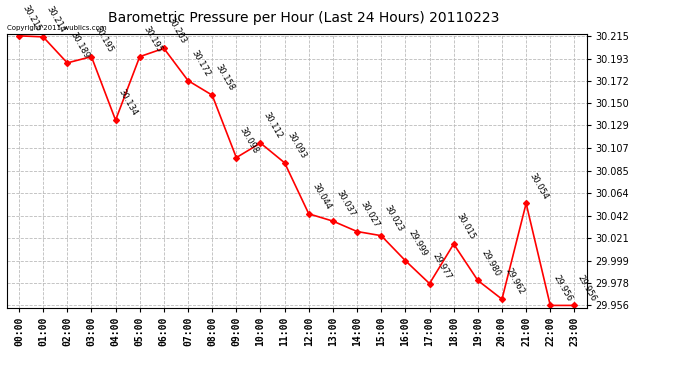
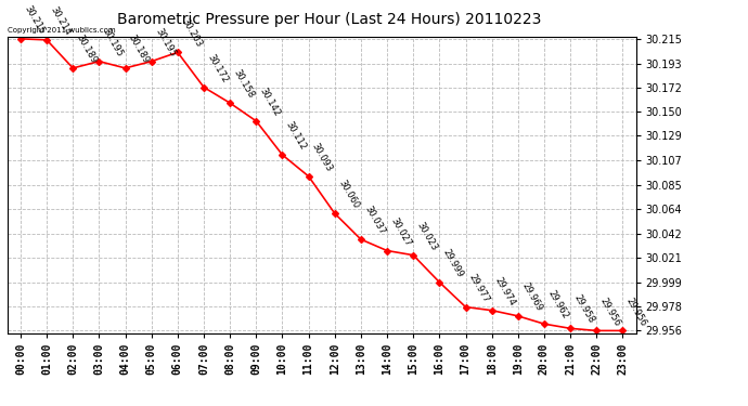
04:00: 30.134 -> 30.189
09:00: 30.098 -> 30.142
12:00: 30.044 -> 30.060
18:00: 30.015 -> 29.974
19:00: 29.980 -> 29.969
21:00: 30.054 -> 29.958
